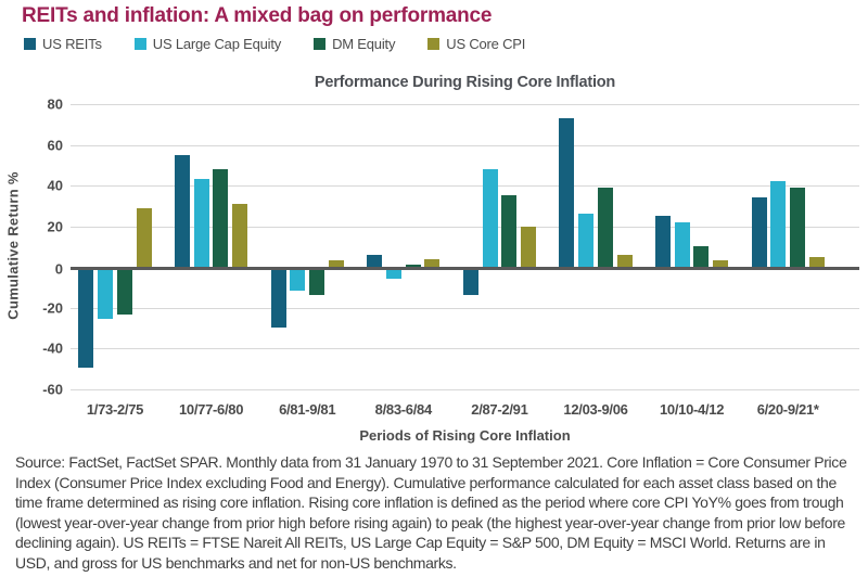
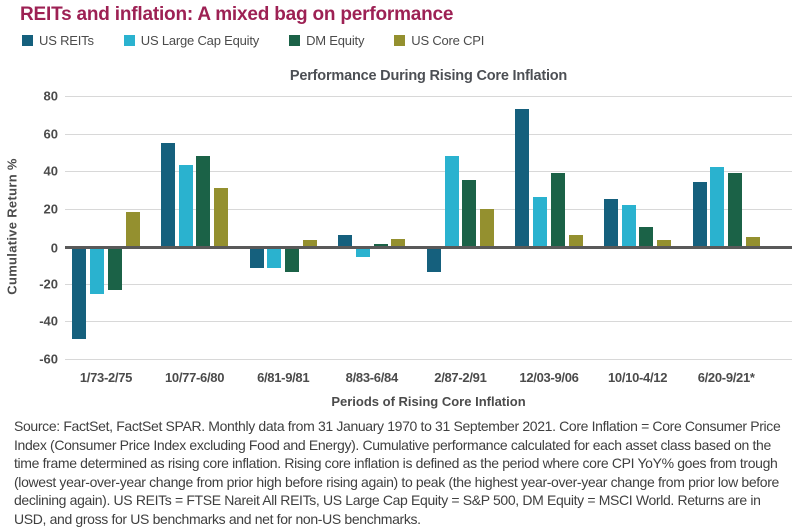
US Core CPI/1/73-2/75: 29 -> 18
US REITs/6/81-9/81: -28 -> -10
